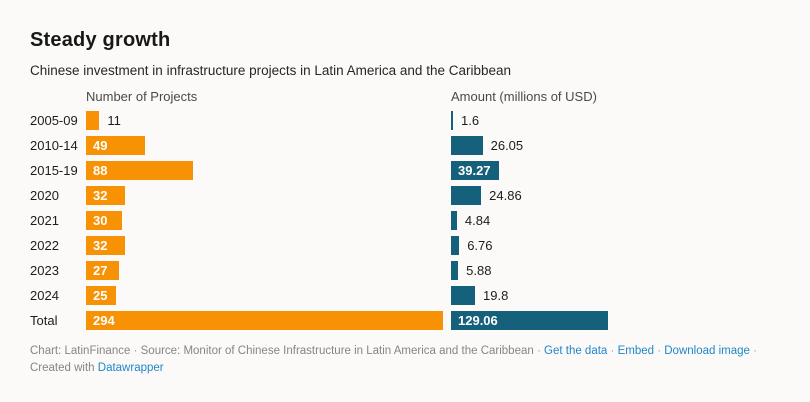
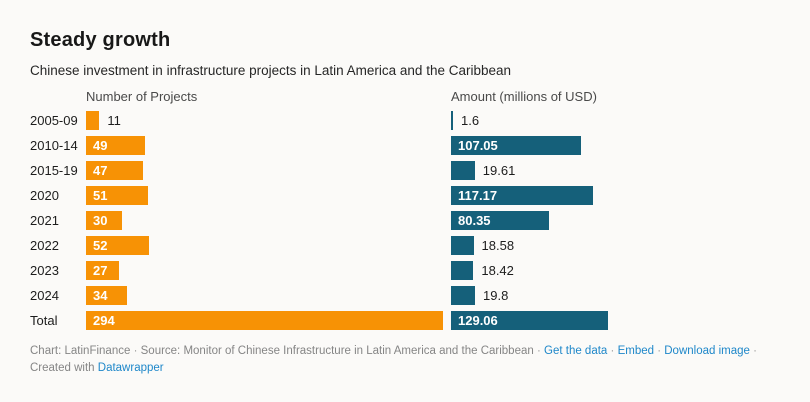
Amount (millions of USD)/2010-14: 26.05 -> 107.05
Number of Projects/2015-19: 88 -> 47
Amount (millions of USD)/2015-19: 39.27 -> 19.61
Number of Projects/2020: 32 -> 51
Amount (millions of USD)/2020: 24.86 -> 117.17
Amount (millions of USD)/2021: 4.84 -> 80.35
Number of Projects/2022: 32 -> 52
Amount (millions of USD)/2022: 6.76 -> 18.58
Amount (millions of USD)/2023: 5.88 -> 18.42
Number of Projects/2024: 25 -> 34
